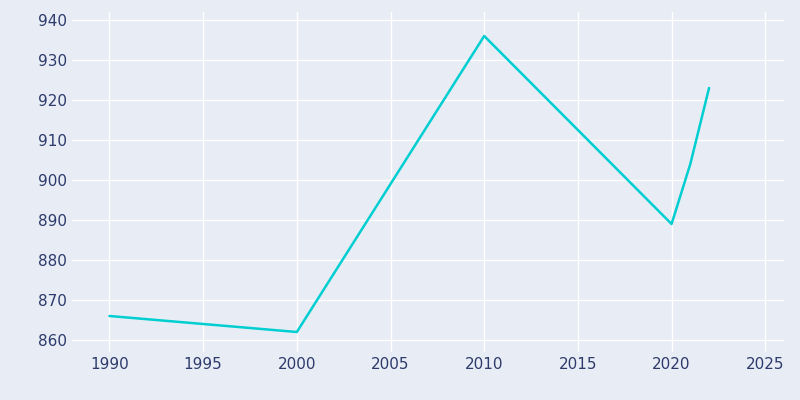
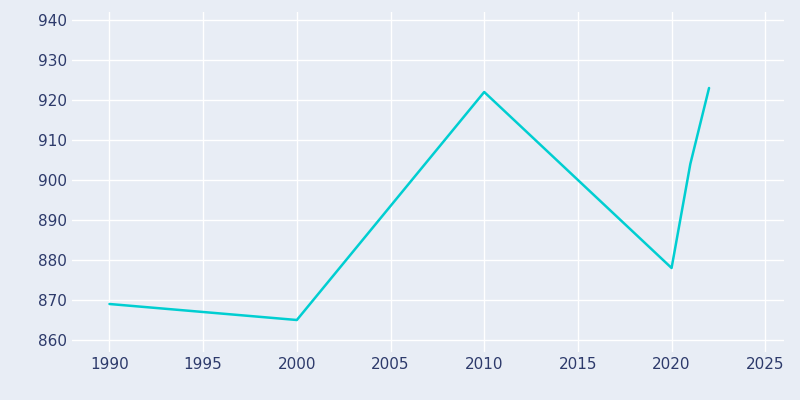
1990: 866 -> 869
2000: 862 -> 865
2010: 936 -> 922
2020: 889 -> 878
